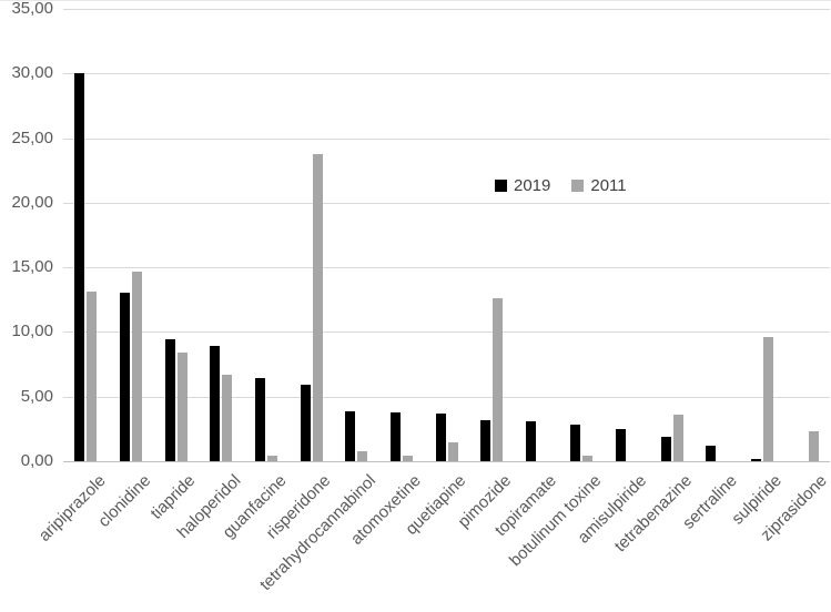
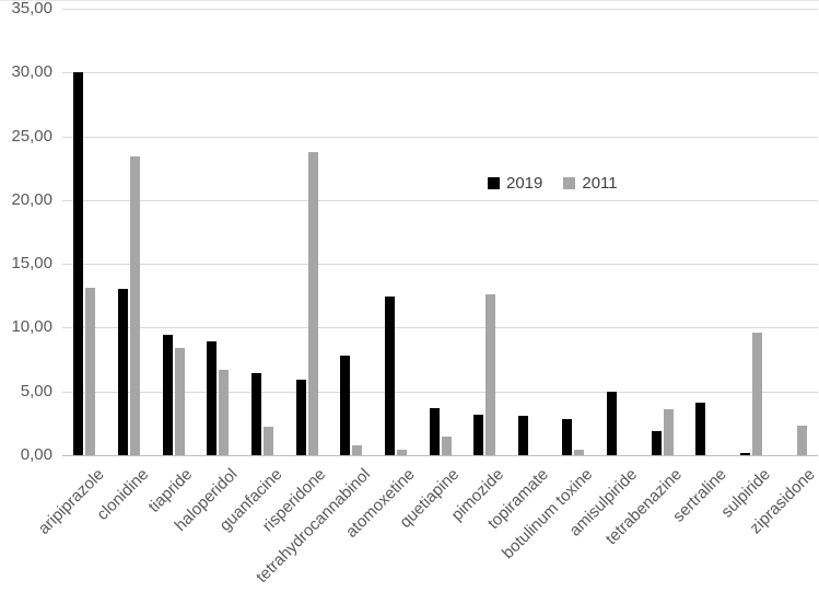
2011/clonidine: 14,7 -> 23,4
2011/guanfacine: 0,4 -> 2,2
2019/tetrahydrocannabinol: 3,9 -> 7,8
2019/atomoxetine: 3,8 -> 12,4
2019/amisulpiride: 2,5 -> 5,0
2019/sertraline: 1,2 -> 4,1
